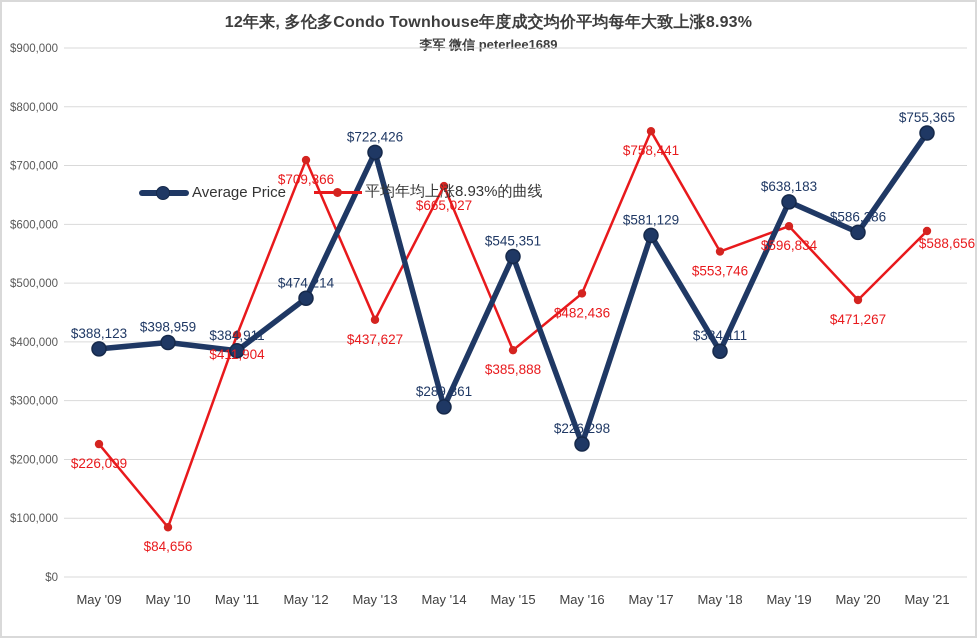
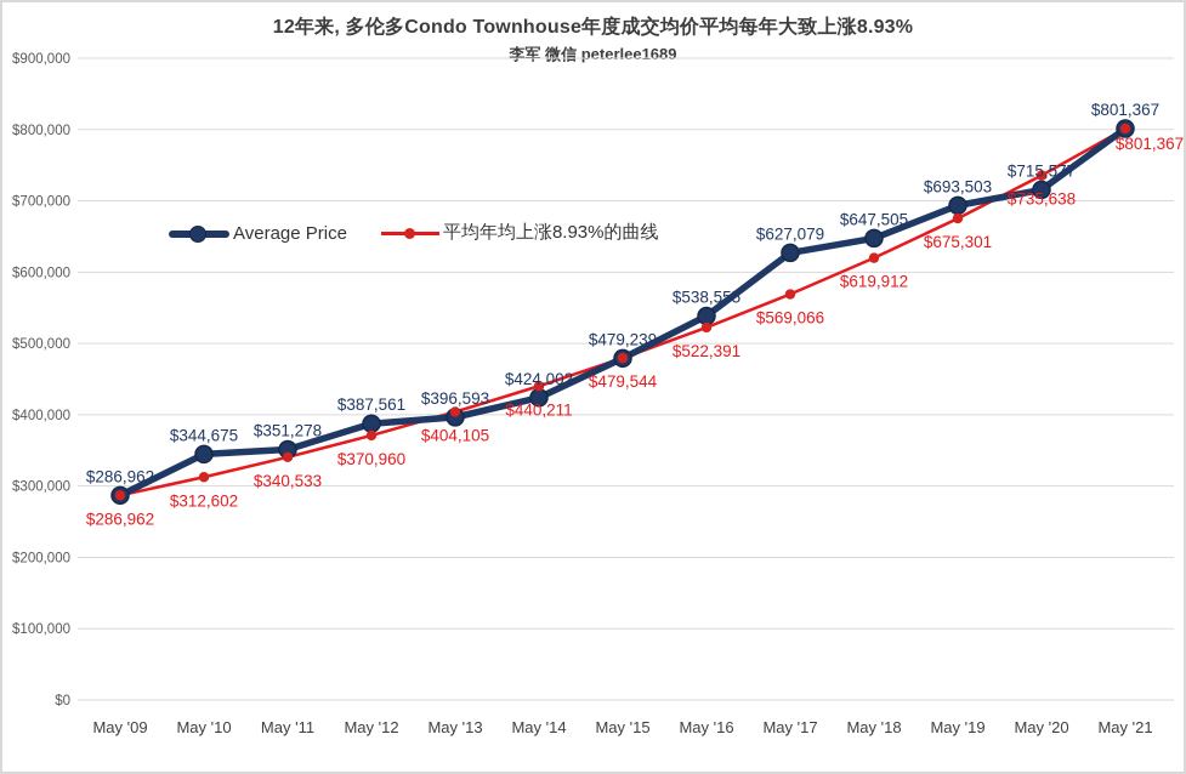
Average Price/May '09: $388,123 -> $286,962
平均年均上涨8.93%的曲线/May '09: $226,099 -> $286,962
Average Price/May '10: $398,959 -> $344,675
平均年均上涨8.93%的曲线/May '10: $84,656 -> $312,602
Average Price/May '11: $384,911 -> $351,278
平均年均上涨8.93%的曲线/May '11: $411,904 -> $340,533
Average Price/May '12: $474,214 -> $387,561
平均年均上涨8.93%的曲线/May '12: $709,366 -> $370,960
Average Price/May '13: $722,426 -> $396,593
平均年均上涨8.93%的曲线/May '13: $437,627 -> $404,105
Average Price/May '14: $289,361 -> $424,002
平均年均上涨8.93%的曲线/May '14: $665,027 -> $440,211
Average Price/May '15: $545,351 -> $479,239
平均年均上涨8.93%的曲线/May '15: $385,888 -> $479,544
Average Price/May '16: $226,298 -> $538,555
平均年均上涨8.93%的曲线/May '16: $482,436 -> $522,391
Average Price/May '17: $581,129 -> $627,079
平均年均上涨8.93%的曲线/May '17: $758,441 -> $569,066
Average Price/May '18: $384,111 -> $647,505
平均年均上涨8.93%的曲线/May '18: $553,746 -> $619,912
Average Price/May '19: $638,183 -> $693,503
平均年均上涨8.93%的曲线/May '19: $596,834 -> $675,301
Average Price/May '20: $586,286 -> $715,577
平均年均上涨8.93%的曲线/May '20: $471,267 -> $735,638
Average Price/May '21: $755,365 -> $801,367
平均年均上涨8.93%的曲线/May '21: $588,656 -> $801,367
